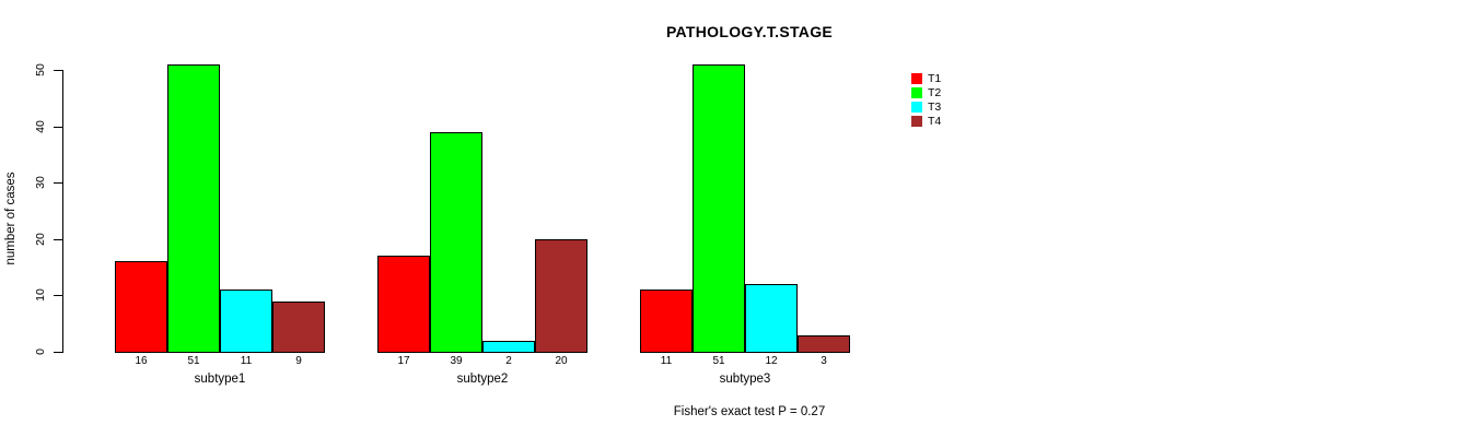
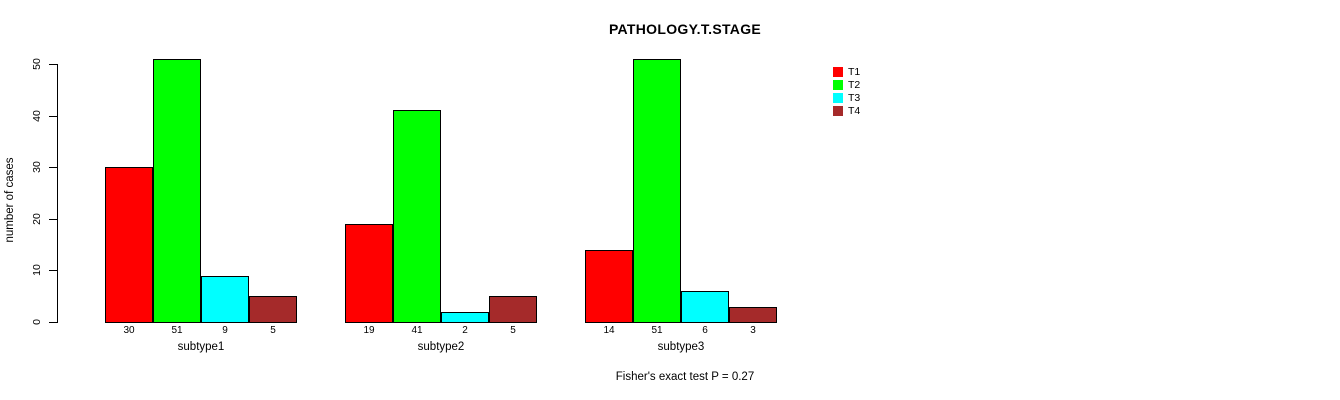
T1/subtype1: 16 -> 30
T3/subtype1: 11 -> 9
T4/subtype1: 9 -> 5
T1/subtype2: 17 -> 19
T2/subtype2: 39 -> 41
T4/subtype2: 20 -> 5
T1/subtype3: 11 -> 14
T3/subtype3: 12 -> 6
